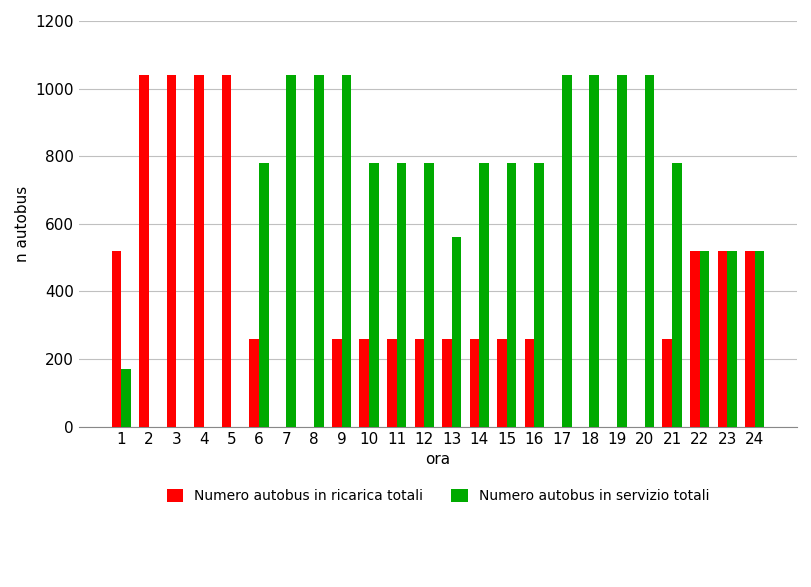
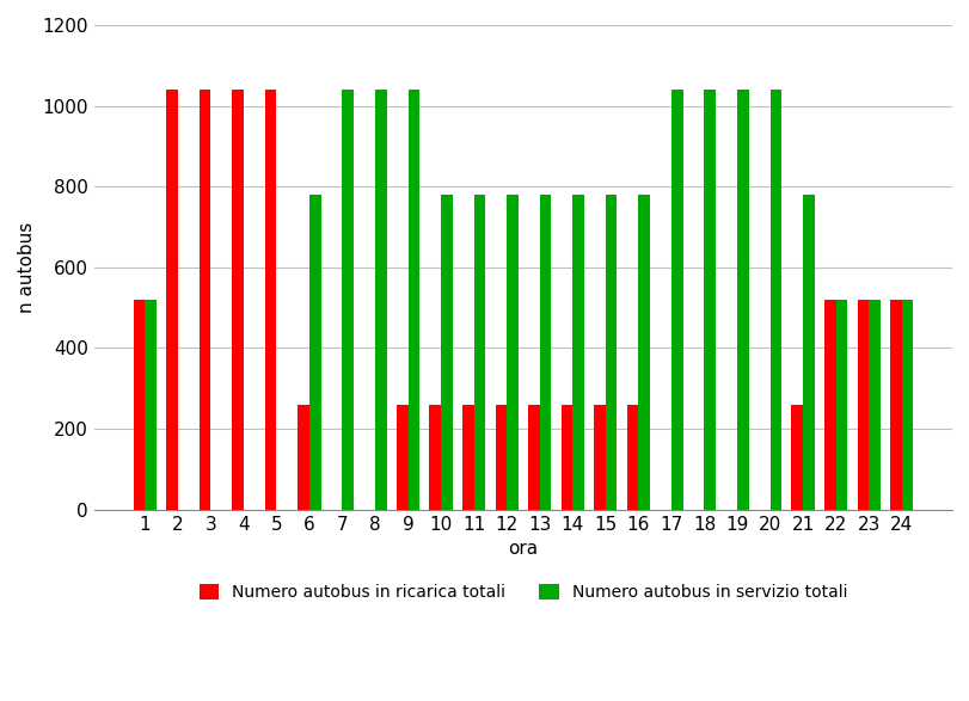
Numero autobus in servizio totali/1: 170 -> 520
Numero autobus in servizio totali/13: 560 -> 780
